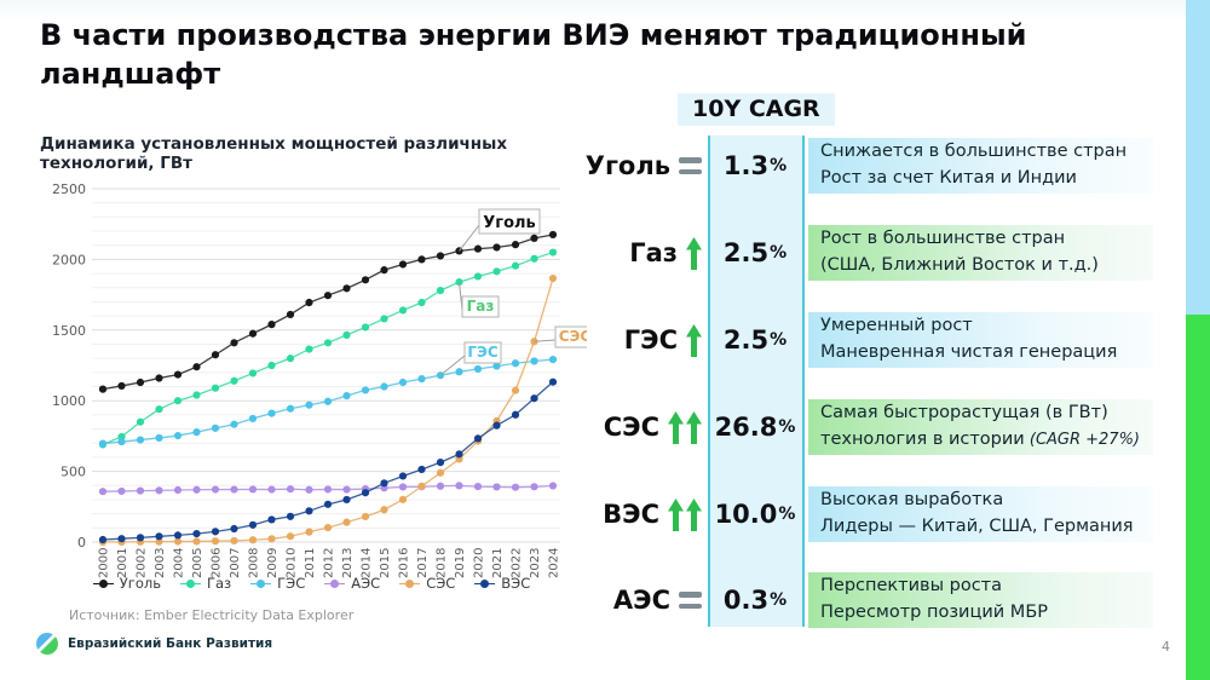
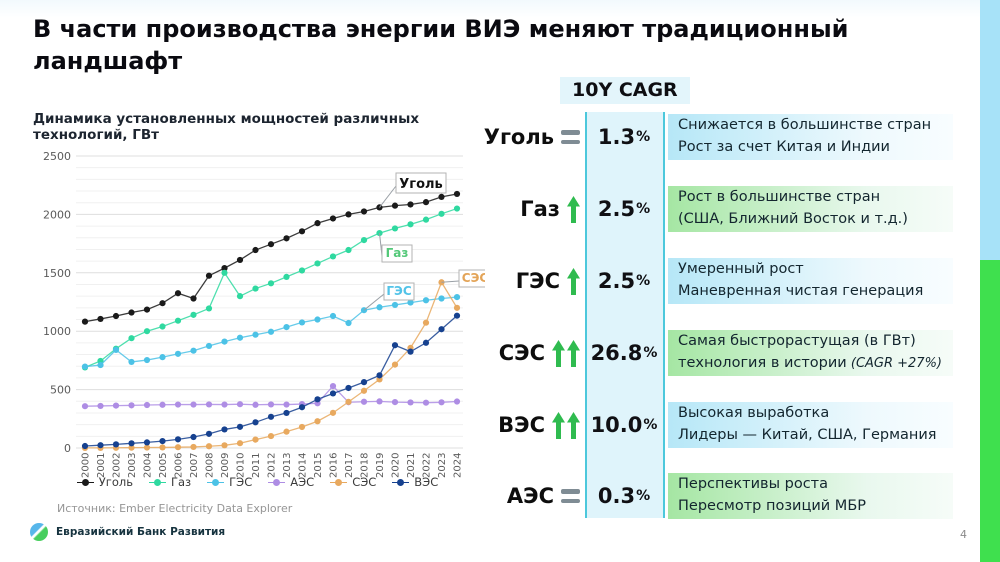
ГЭС/2002: 720 -> 840
Уголь/2007: 1410 -> 1280
Газ/2009: 1250 -> 1500
АЭС/2016: 390 -> 530
ГЭС/2017: 1160 -> 1070
ВЭС/2020: 730 -> 880
СЭС/2024: 1870 -> 1200
